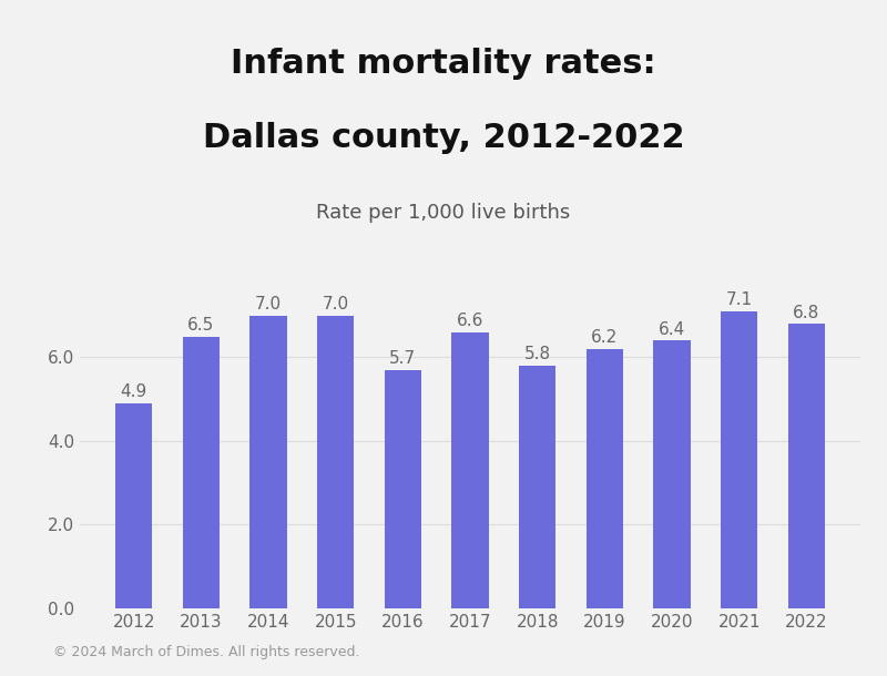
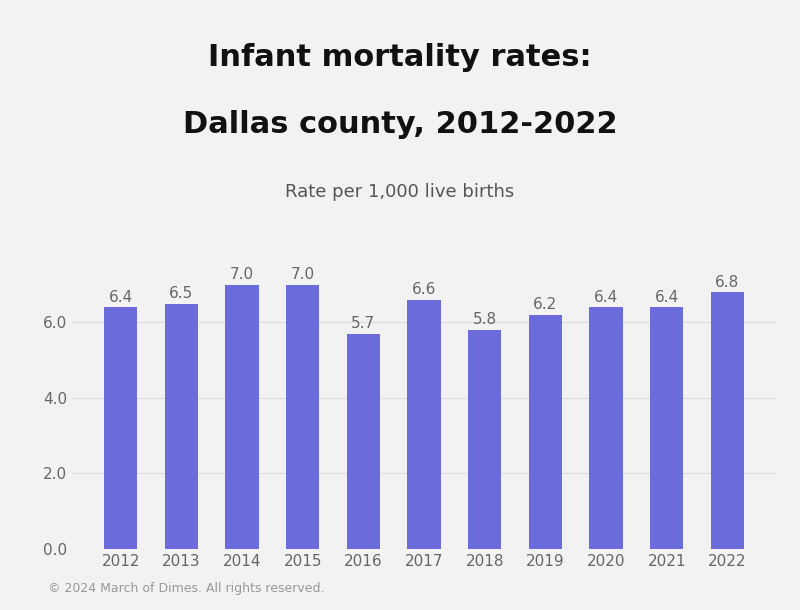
2012: 4.9 -> 6.4
2021: 7.1 -> 6.4
